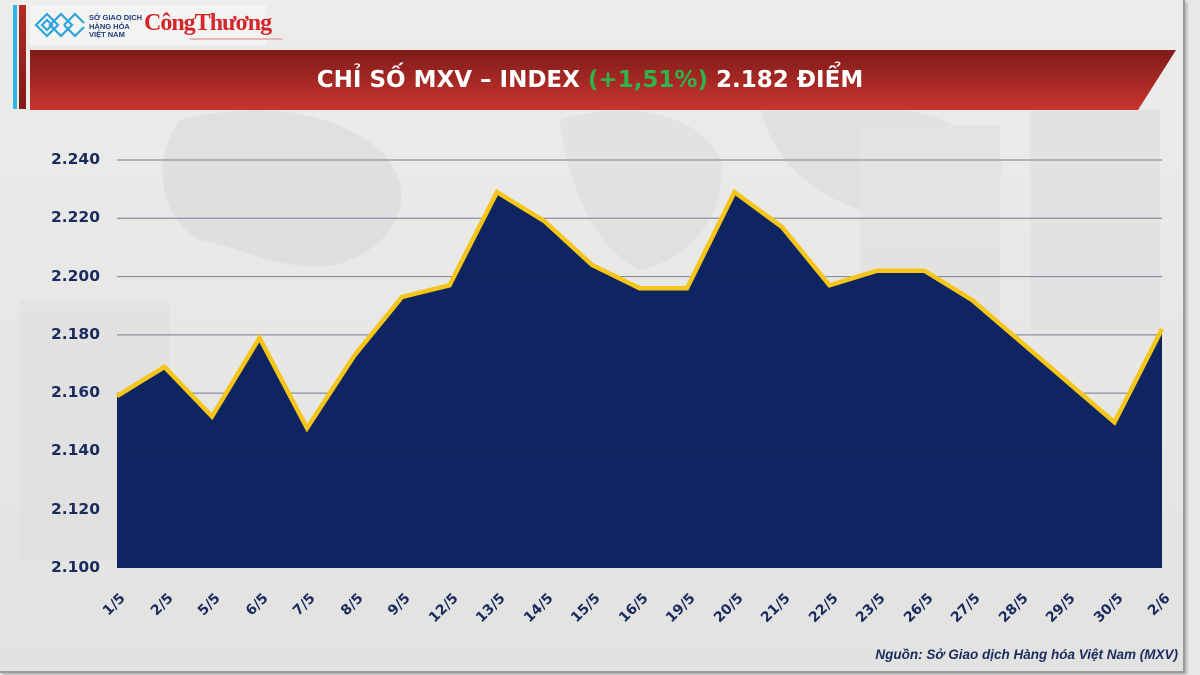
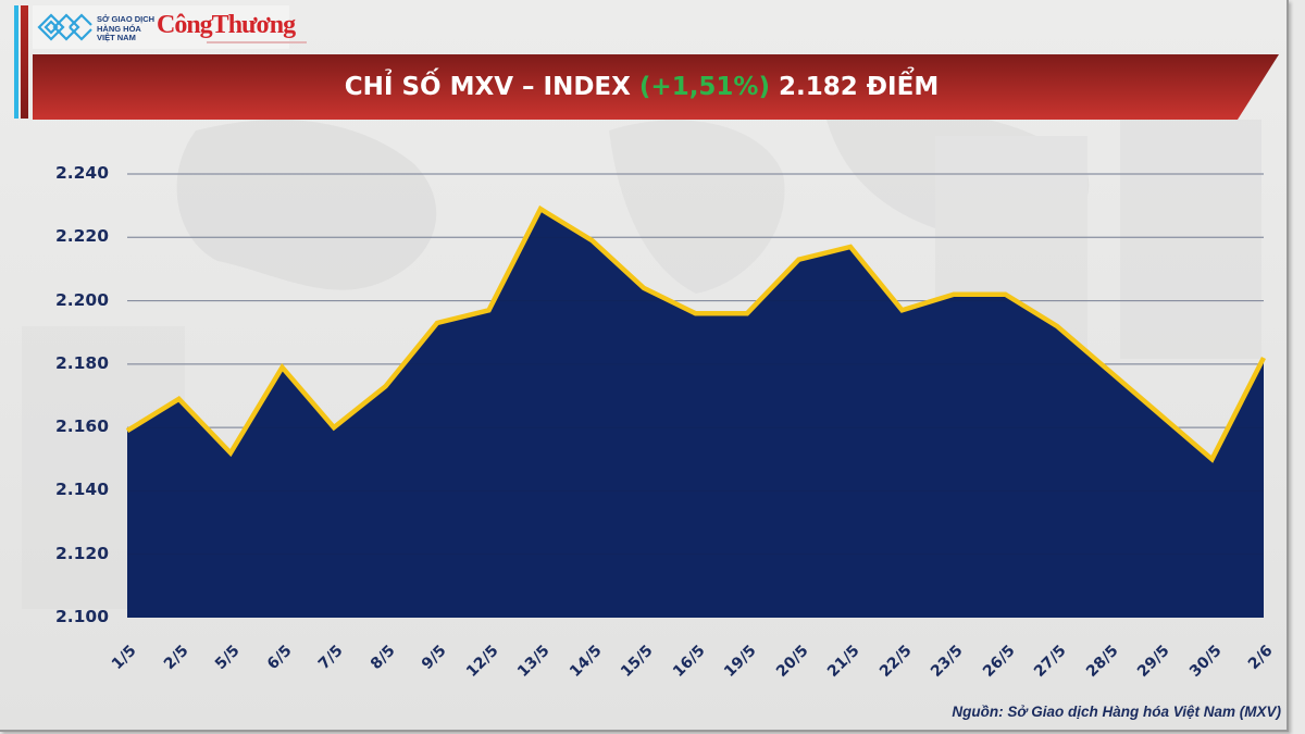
7/5: 2148 -> 2160
20/5: 2229 -> 2213
